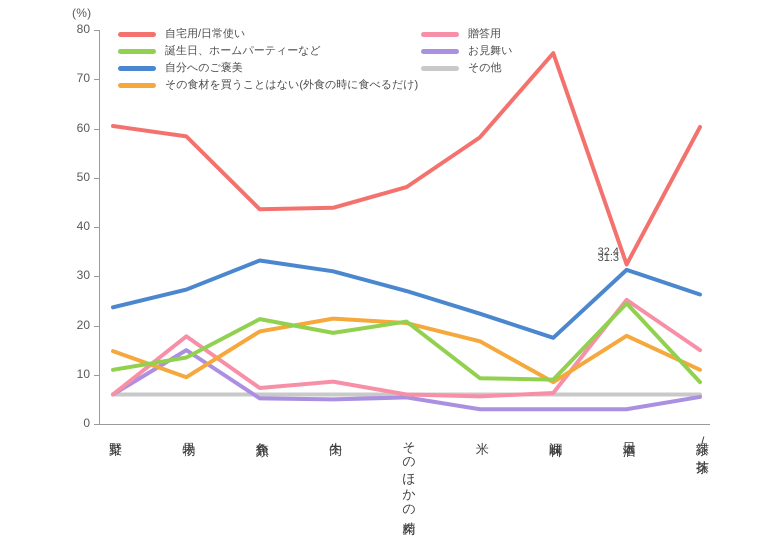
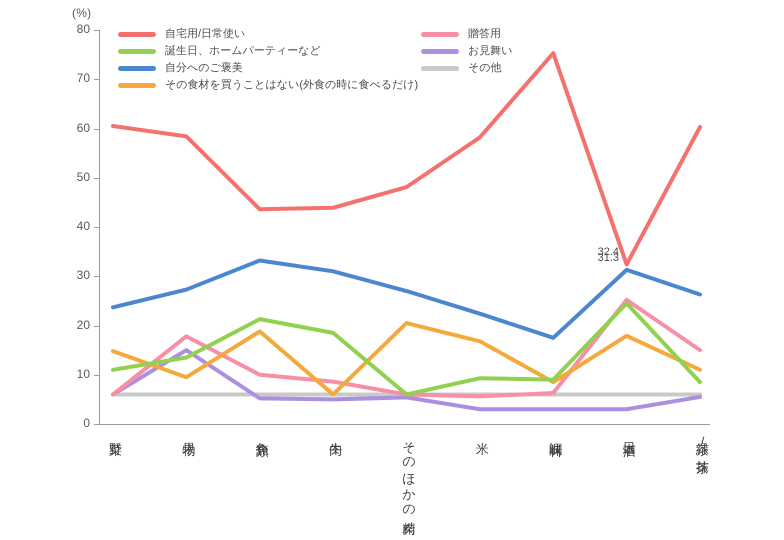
贈答用/魚介類: 7 -> 10
その食材を買うことはない(外食の時に食べるだけ)/牛肉: 21 -> 6
誕生日、ホームパーティーなど/そのほかの精肉: 21 -> 6
